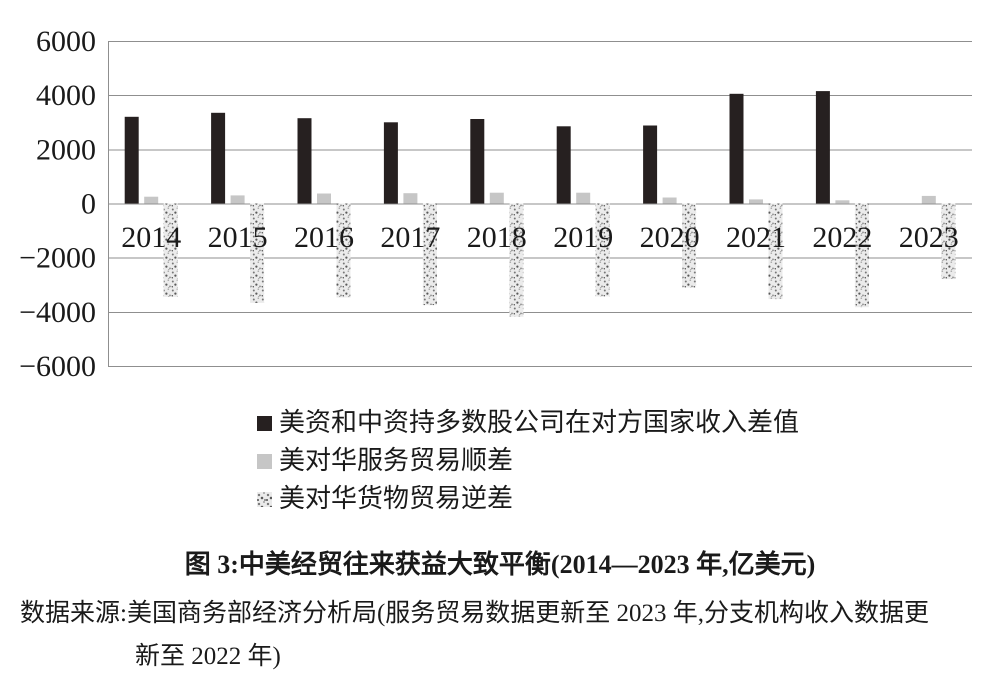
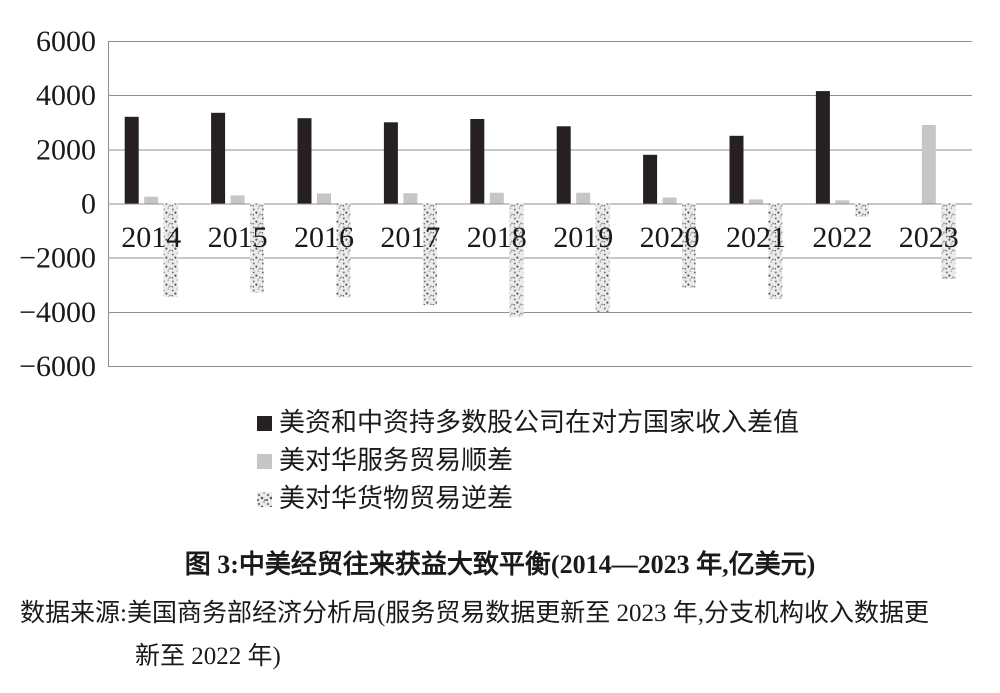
美对华货物贸易逆差/2015: -3700 -> -3300
美对华货物贸易逆差/2019: -3400 -> -4000
美资和中资持多数股公司在对方国家收入差值/2020: 2900 -> 1800
美资和中资持多数股公司在对方国家收入差值/2021: 4000 -> 2500
美对华货物贸易逆差/2022: -3800 -> -500
美对华服务贸易顺差/2023: 300 -> 2900
